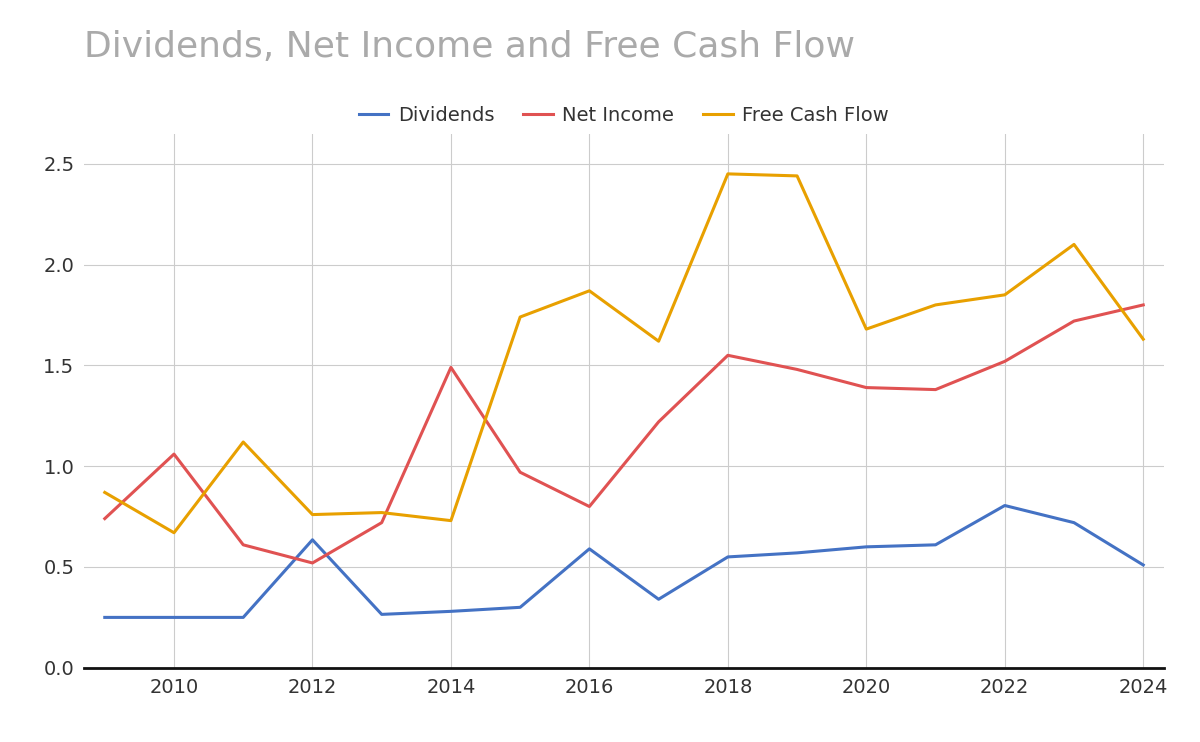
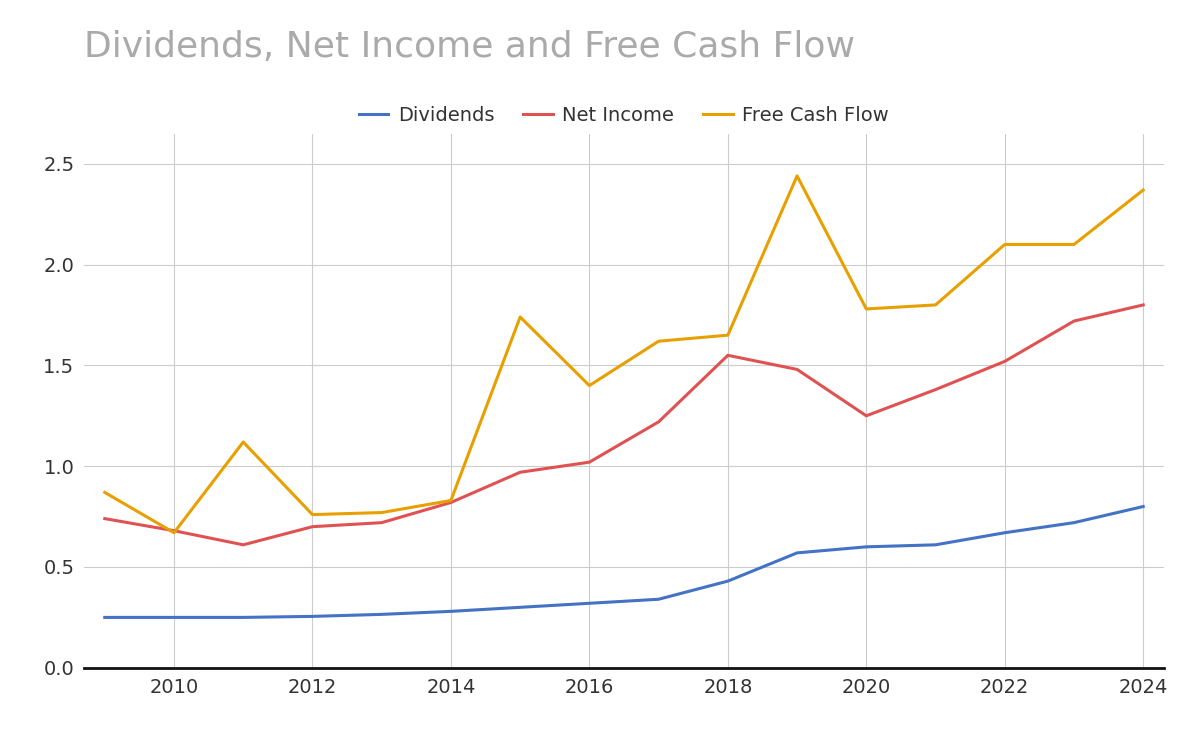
Net Income/2010: 1.06 -> 0.68
Dividends/2012: 0.635 -> 0.255
Net Income/2012: 0.52 -> 0.70
Net Income/2014: 1.49 -> 0.82
Free Cash Flow/2014: 0.73 -> 0.83
Dividends/2016: 0.590 -> 0.320
Net Income/2016: 0.80 -> 1.02
Free Cash Flow/2016: 1.87 -> 1.40
Dividends/2018: 0.550 -> 0.430
Free Cash Flow/2018: 2.45 -> 1.65
Net Income/2020: 1.39 -> 1.25
Free Cash Flow/2020: 1.68 -> 1.78
Dividends/2022: 0.805 -> 0.670
Free Cash Flow/2022: 1.85 -> 2.10
Dividends/2024: 0.510 -> 0.800
Free Cash Flow/2024: 1.63 -> 2.37
